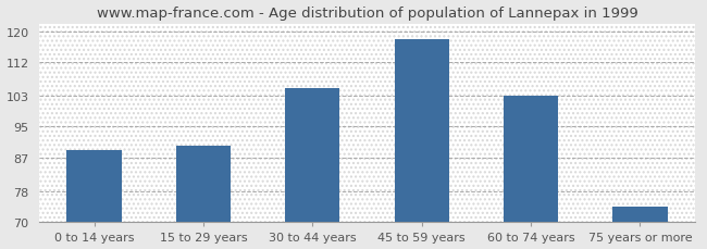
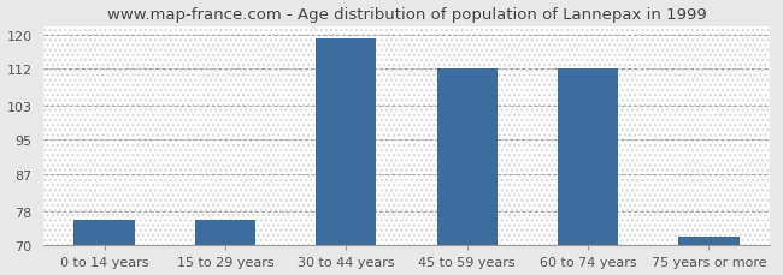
0 to 14 years: 89 -> 76
15 to 29 years: 90 -> 76
30 to 44 years: 105 -> 119
45 to 59 years: 118 -> 112
60 to 74 years: 103 -> 112
75 years or more: 74 -> 72
